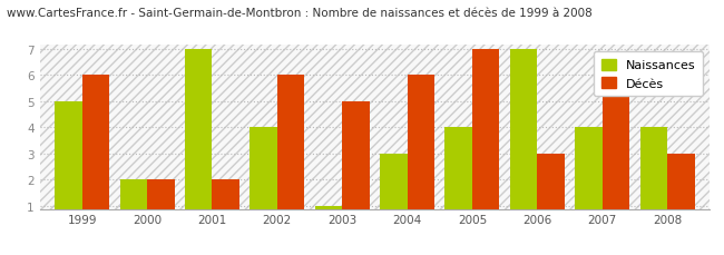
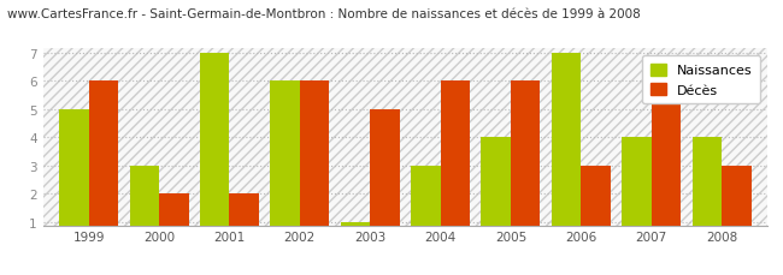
Naissances/2000: 2 -> 3
Naissances/2002: 4 -> 6
Décès/2005: 7 -> 6
